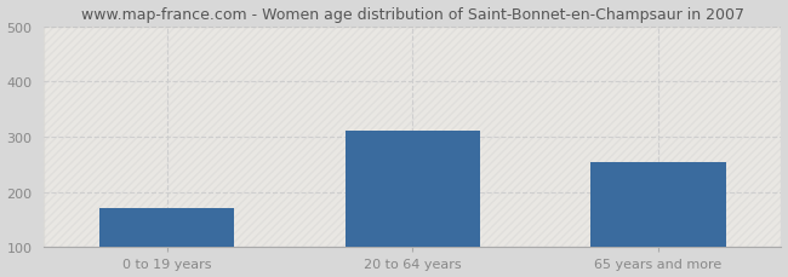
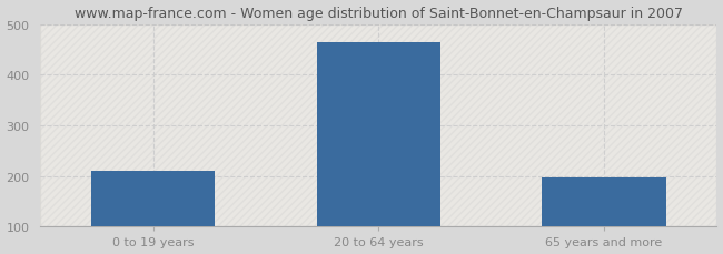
0 to 19 years: 170 -> 210
20 to 64 years: 310 -> 465
65 years and more: 255 -> 197
